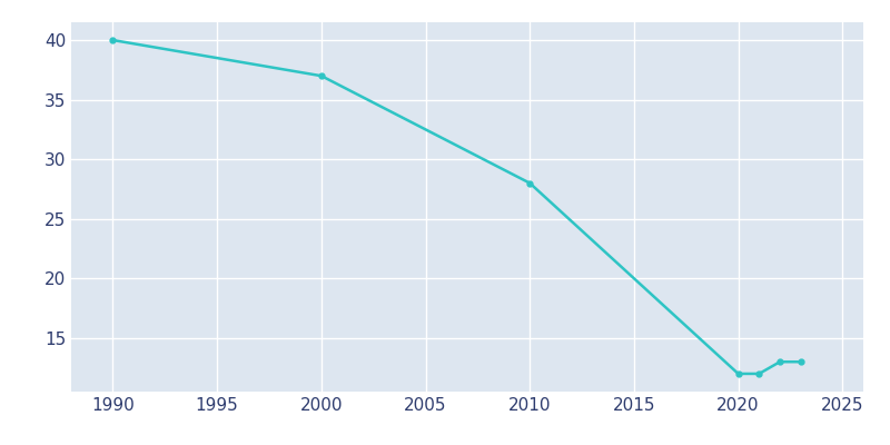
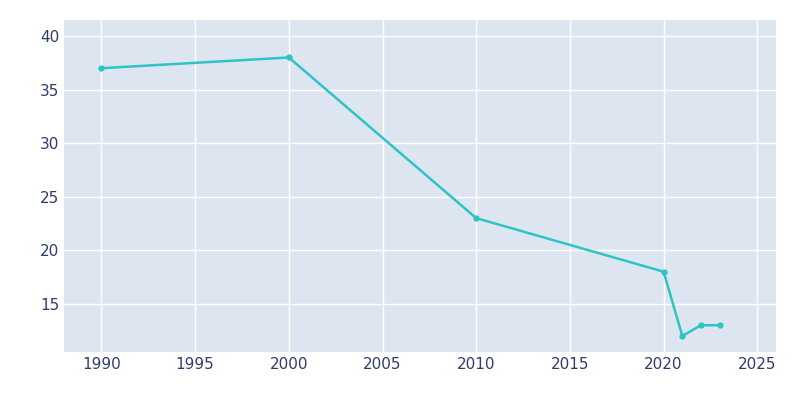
1990: 40 -> 37
2000: 37 -> 38
2010: 28 -> 23
2020: 12 -> 18
